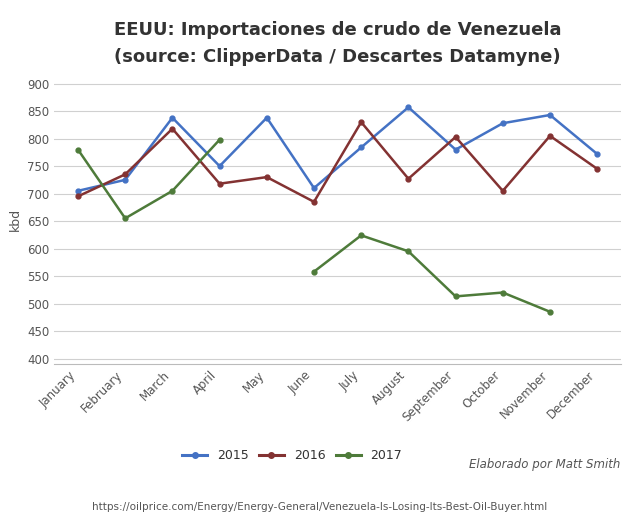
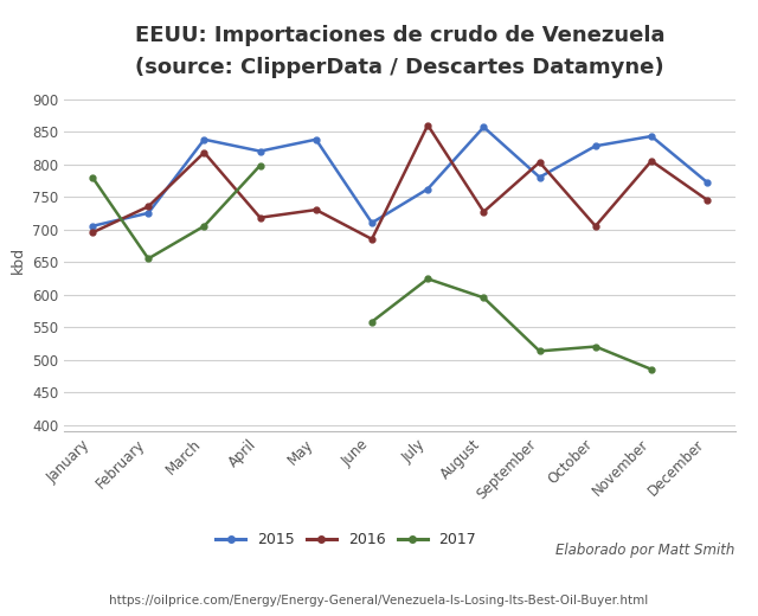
2015/April: 750 -> 820
2015/July: 784 -> 762
2016/July: 830 -> 860
